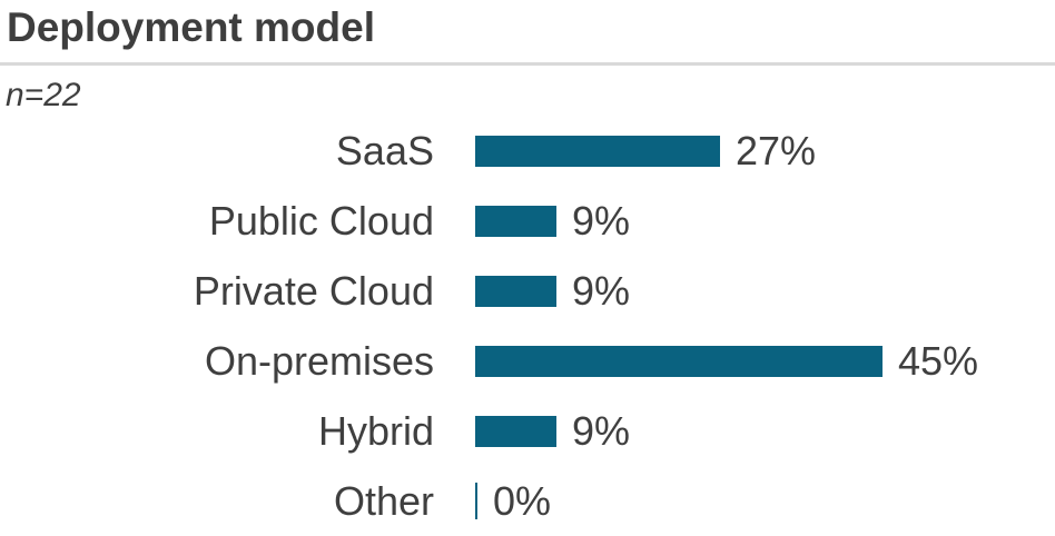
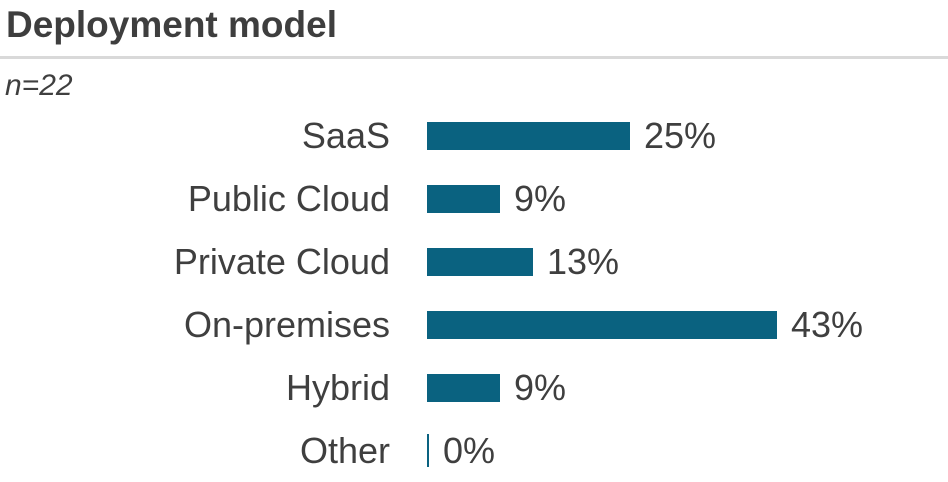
SaaS: 27% -> 25%
Private Cloud: 9% -> 13%
On-premises: 45% -> 43%
